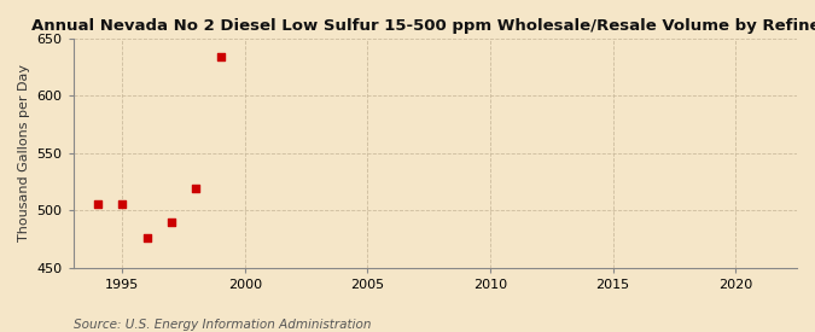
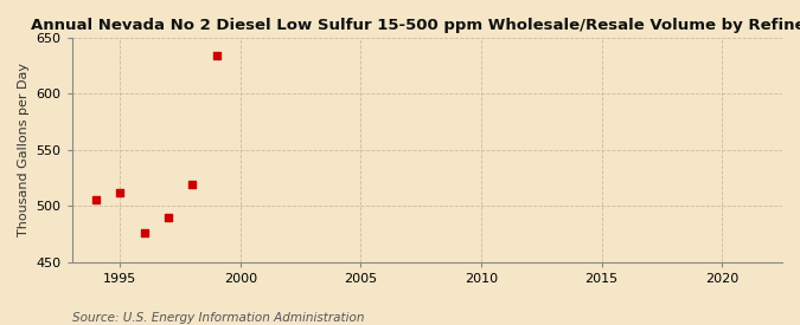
1995: 506 -> 512
